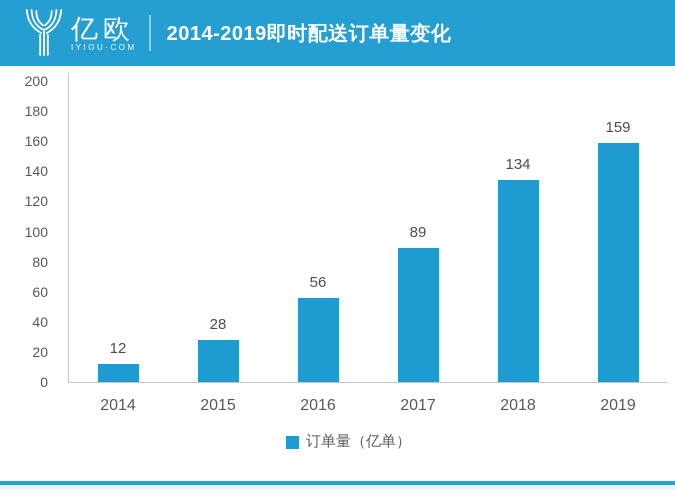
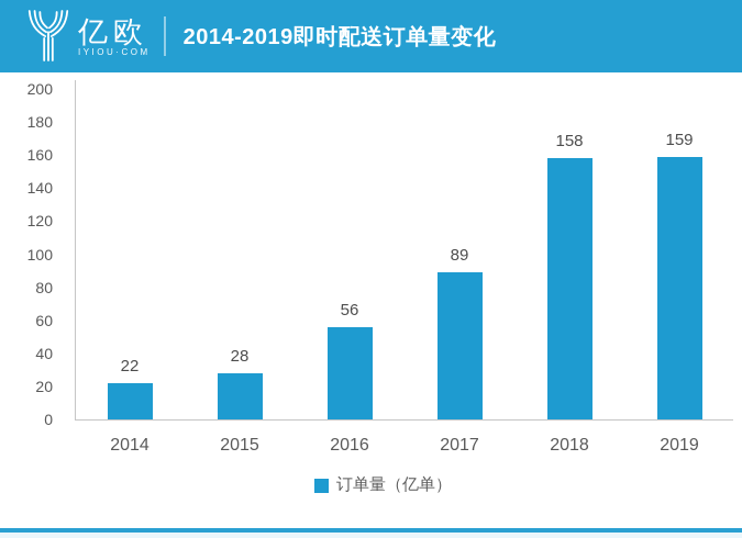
2014: 12 -> 22
2018: 134 -> 158
